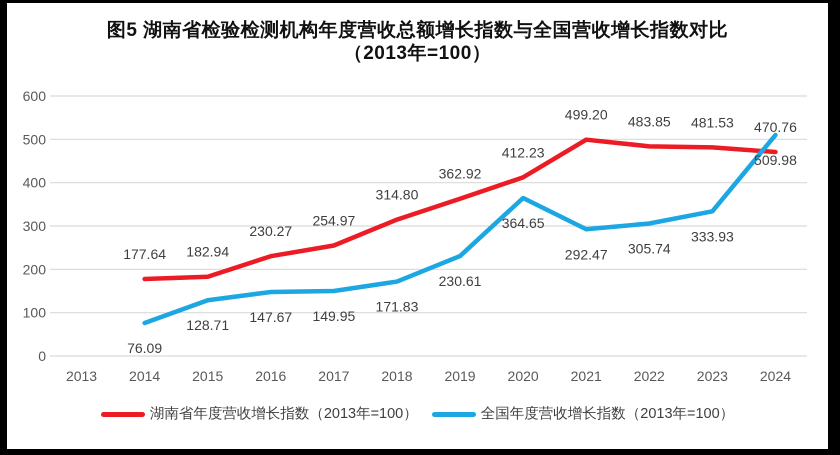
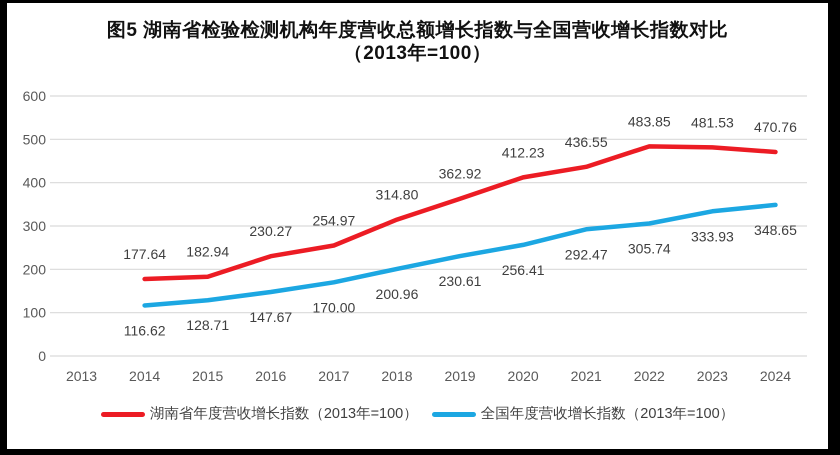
全国年度营收增长指数（2013年=100）/2014: 76.09 -> 116.62
全国年度营收增长指数（2013年=100）/2017: 149.95 -> 170.00
全国年度营收增长指数（2013年=100）/2018: 171.83 -> 200.96
全国年度营收增长指数（2013年=100）/2020: 364.65 -> 256.41
湖南省年度营收增长指数（2013年=100）/2021: 499.20 -> 436.55
全国年度营收增长指数（2013年=100）/2024: 509.98 -> 348.65
